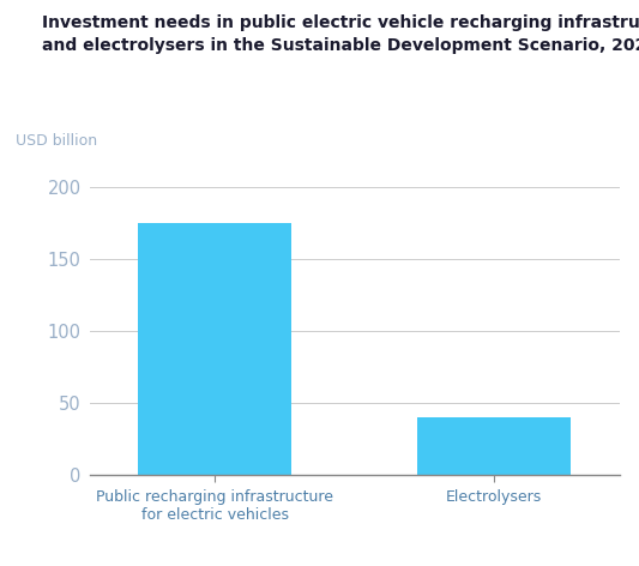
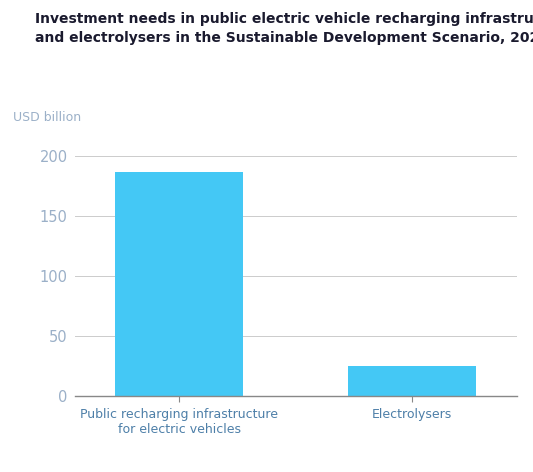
Public recharging infrastructure for electric vehicles: 175 -> 187
Electrolysers: 40 -> 25
